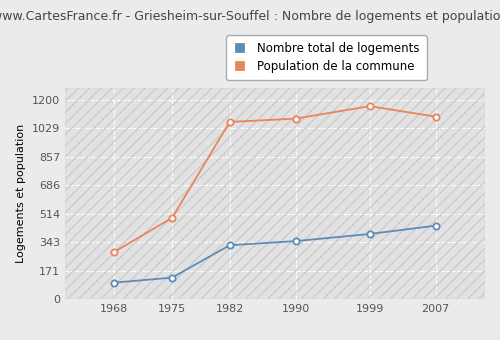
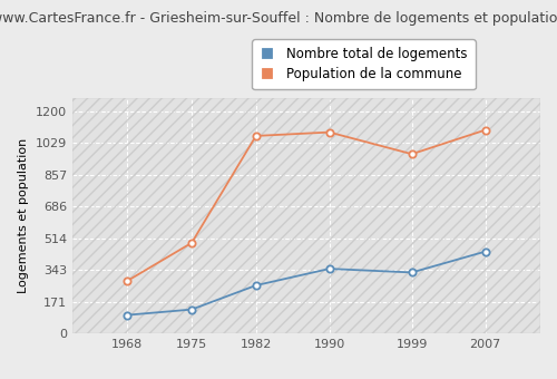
Nombre total de logements/1982: 320 -> 260
Nombre total de logements/1999: 390 -> 330
Population de la commune/1999: 1160 -> 970
